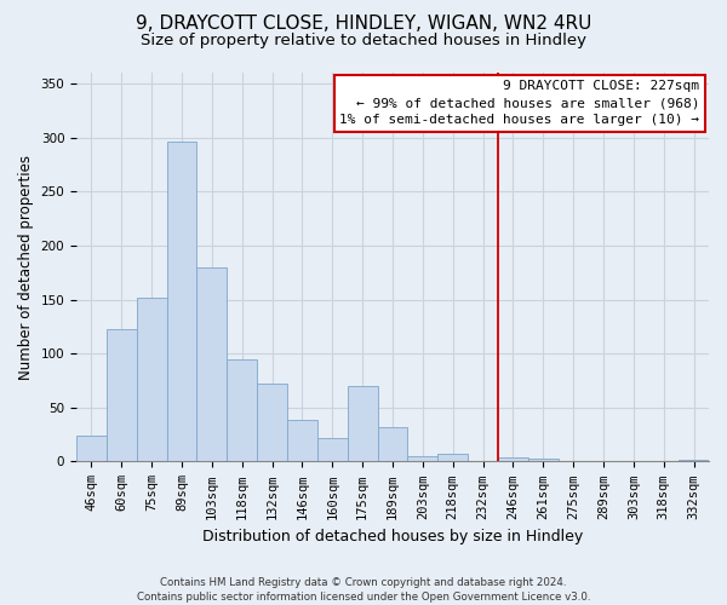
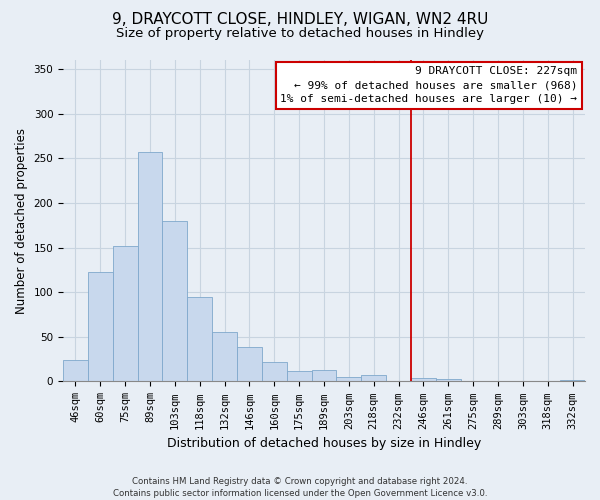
89sqm: 296 -> 257
132sqm: 72 -> 55
175sqm: 70 -> 12
189sqm: 32 -> 13
